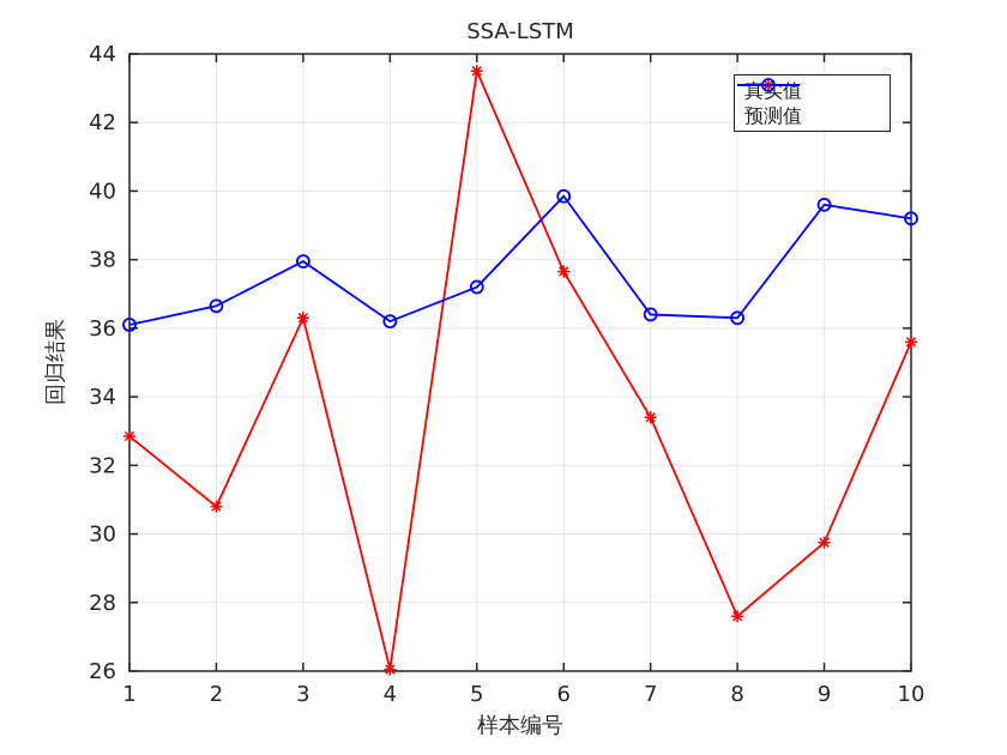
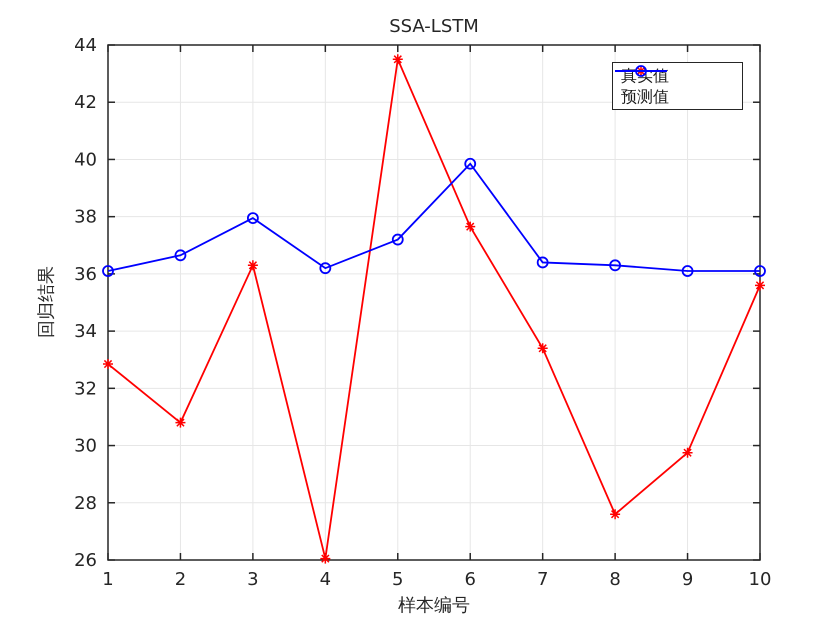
预测值/9: 39.6 -> 36.1
预测值/10: 39.2 -> 36.1
